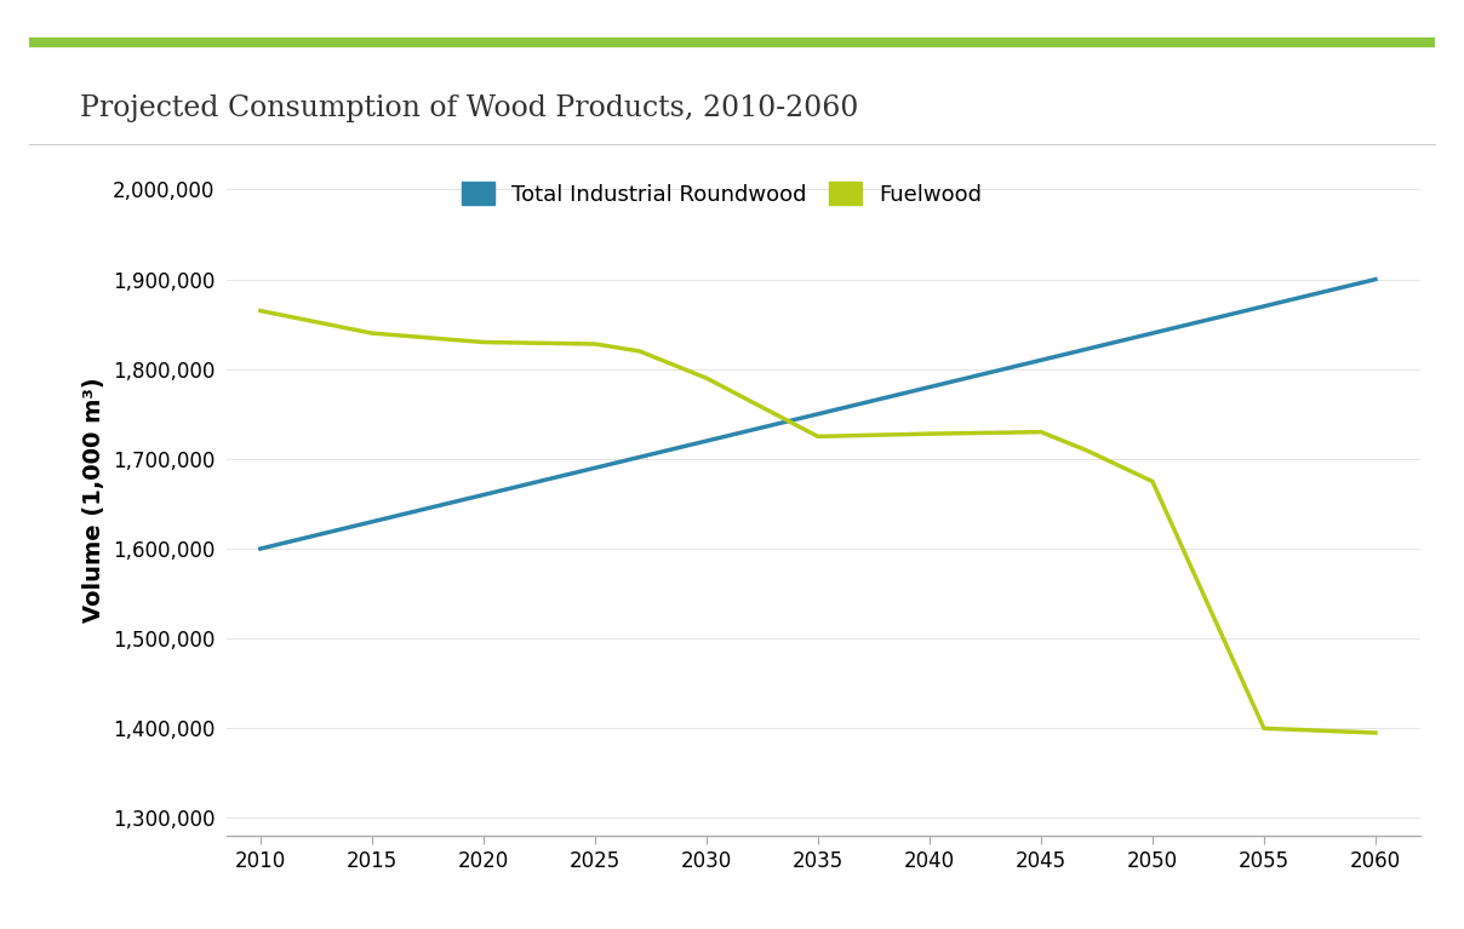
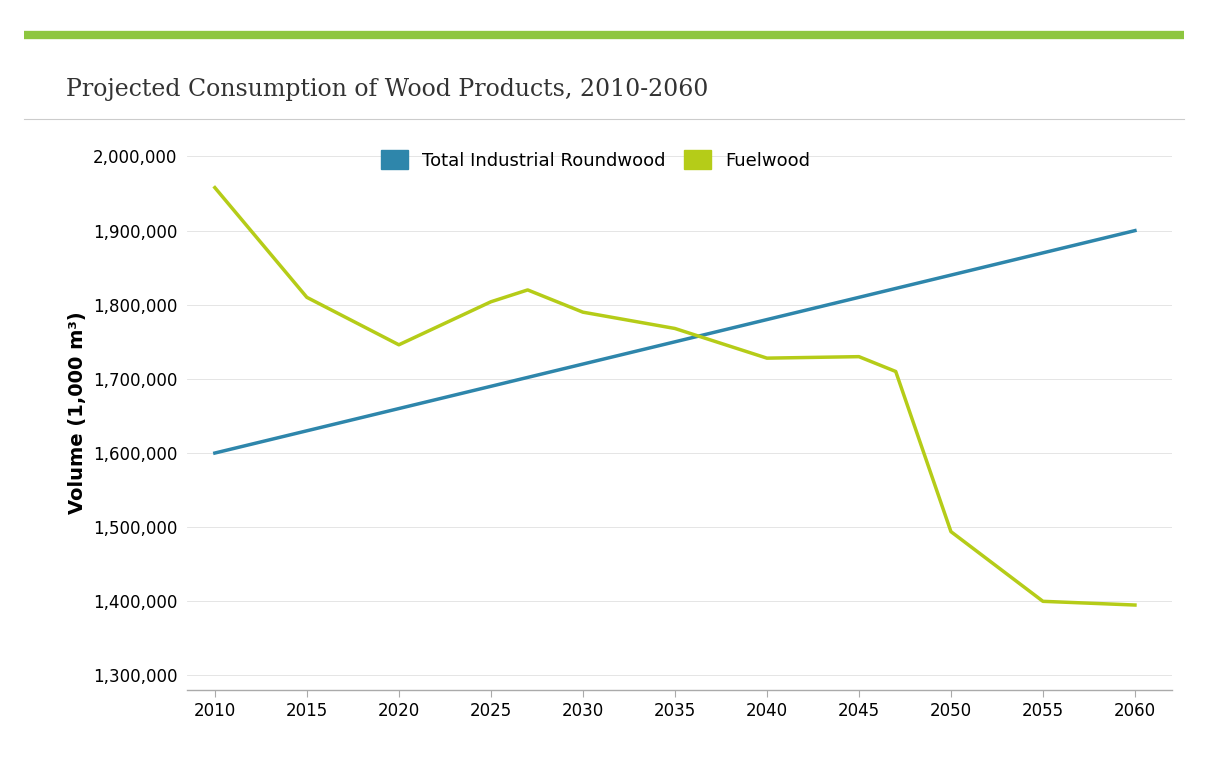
2010: 1,865,000 -> 1,958,000
2015: 1,840,000 -> 1,810,000
2020: 1,830,000 -> 1,746,000
2025: 1,828,000 -> 1,804,000
2035: 1,725,000 -> 1,768,000
2050: 1,675,000 -> 1,494,000
